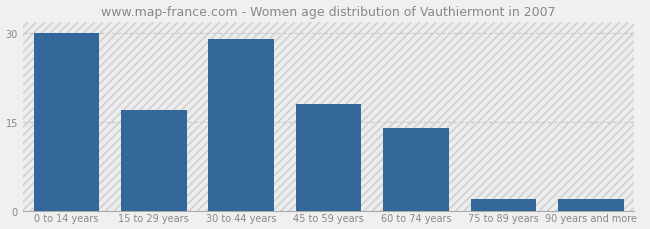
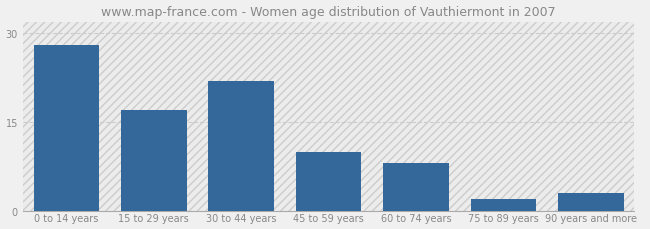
0 to 14 years: 30 -> 28
30 to 44 years: 29 -> 22
45 to 59 years: 18 -> 10
60 to 74 years: 14 -> 8
90 years and more: 2 -> 3
